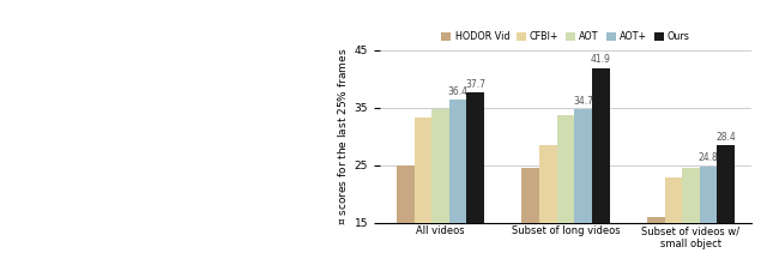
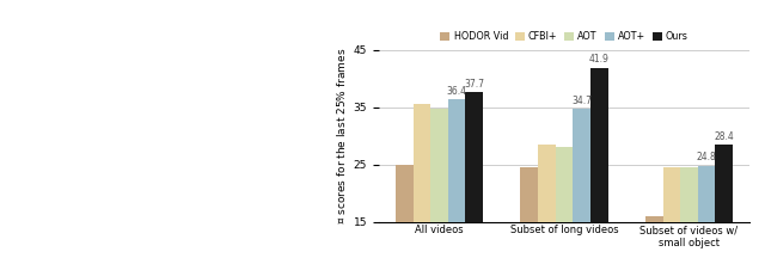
CFBI+/All videos: 33.2 -> 35.5
AOT/Subset of long videos: 33.8 -> 28.0
CFBI+/Subset of videos w/ small object: 22.8 -> 24.5
